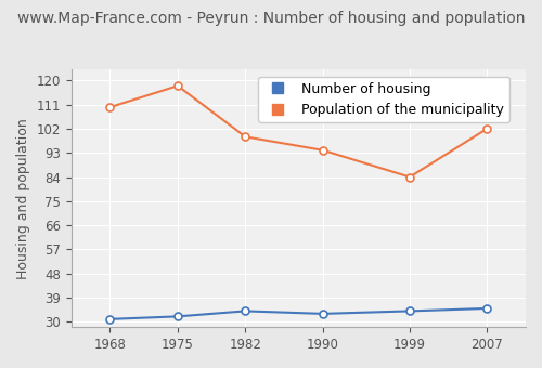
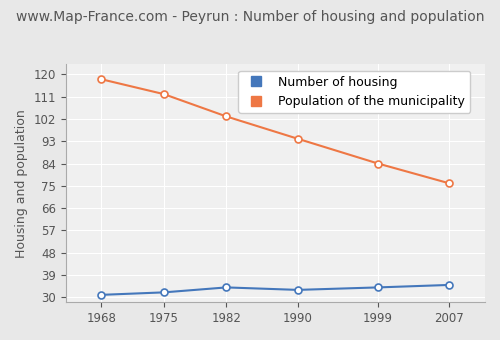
Population of the municipality/1968: 110 -> 118
Population of the municipality/1975: 118 -> 112
Population of the municipality/1982: 99 -> 103
Population of the municipality/2007: 102 -> 76
